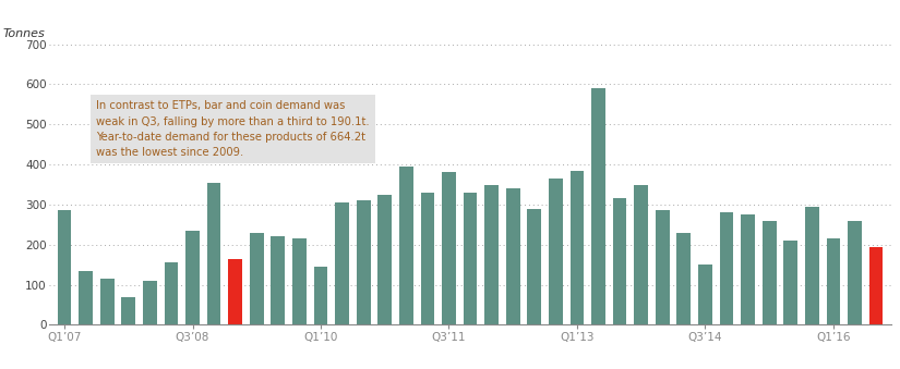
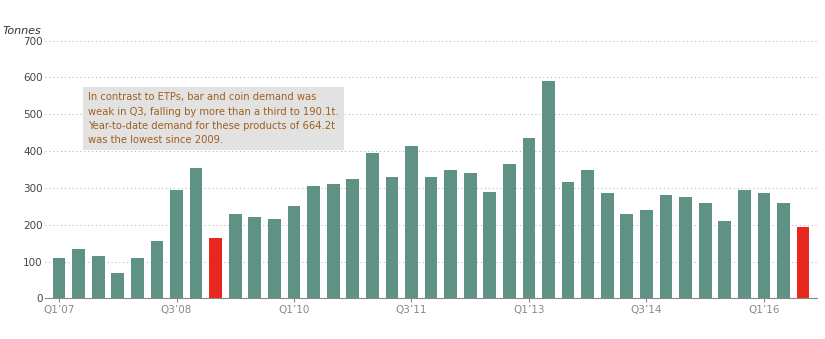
Q1’07: 285 -> 110
Q3’08: 235 -> 295
Q1’10: 145 -> 250
Q3’11: 380 -> 415
Q1’13: 385 -> 435
Q3’14: 150 -> 240
Q1’16: 215 -> 285
